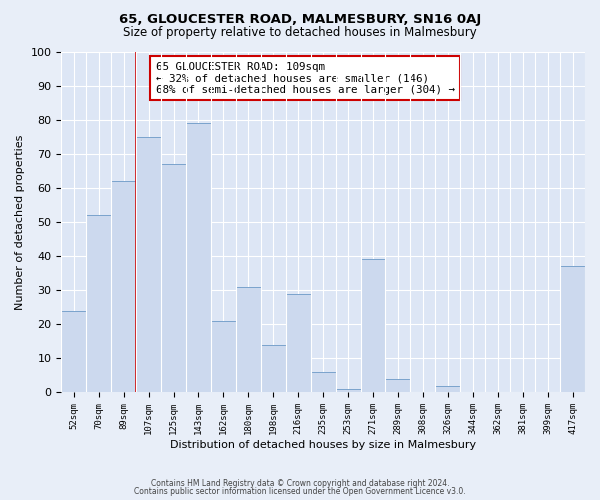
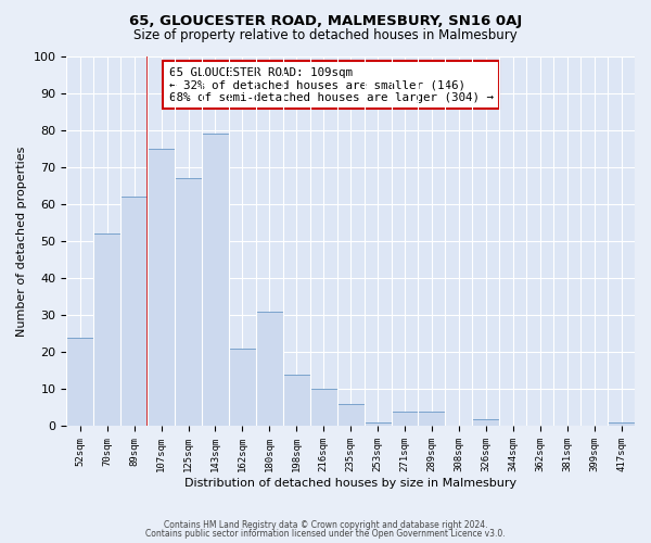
216sqm: 29 -> 10
271sqm: 39 -> 4
417sqm: 37 -> 1
